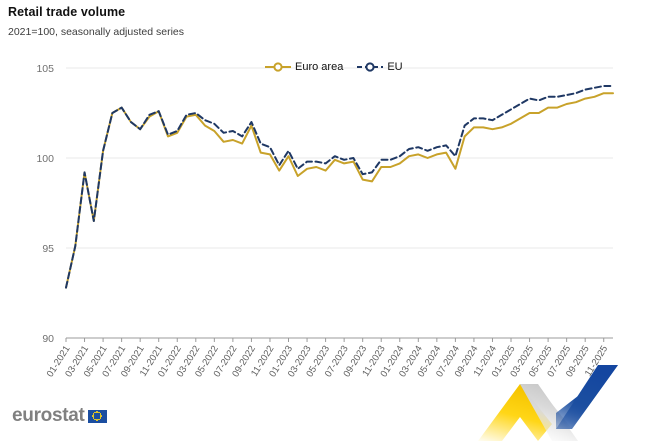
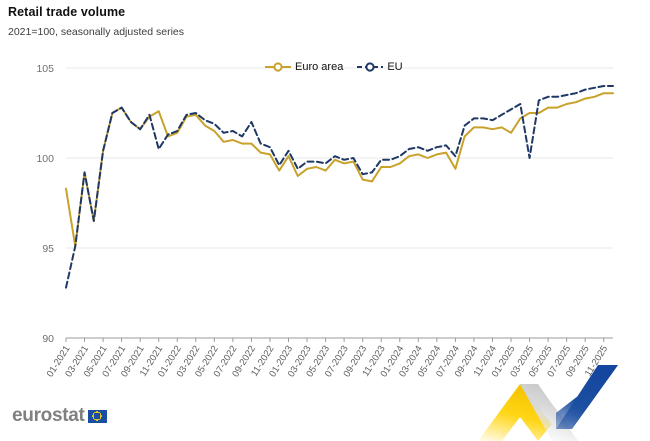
Euro area/01-2021: 92.8 -> 98.3
EU/11-2021: 102.6 -> 100.5
Euro area/09-2022: 101.8 -> 100.8
Euro area/01-2025: 101.9 -> 101.4
EU/03-2025: 103.3 -> 100.0
